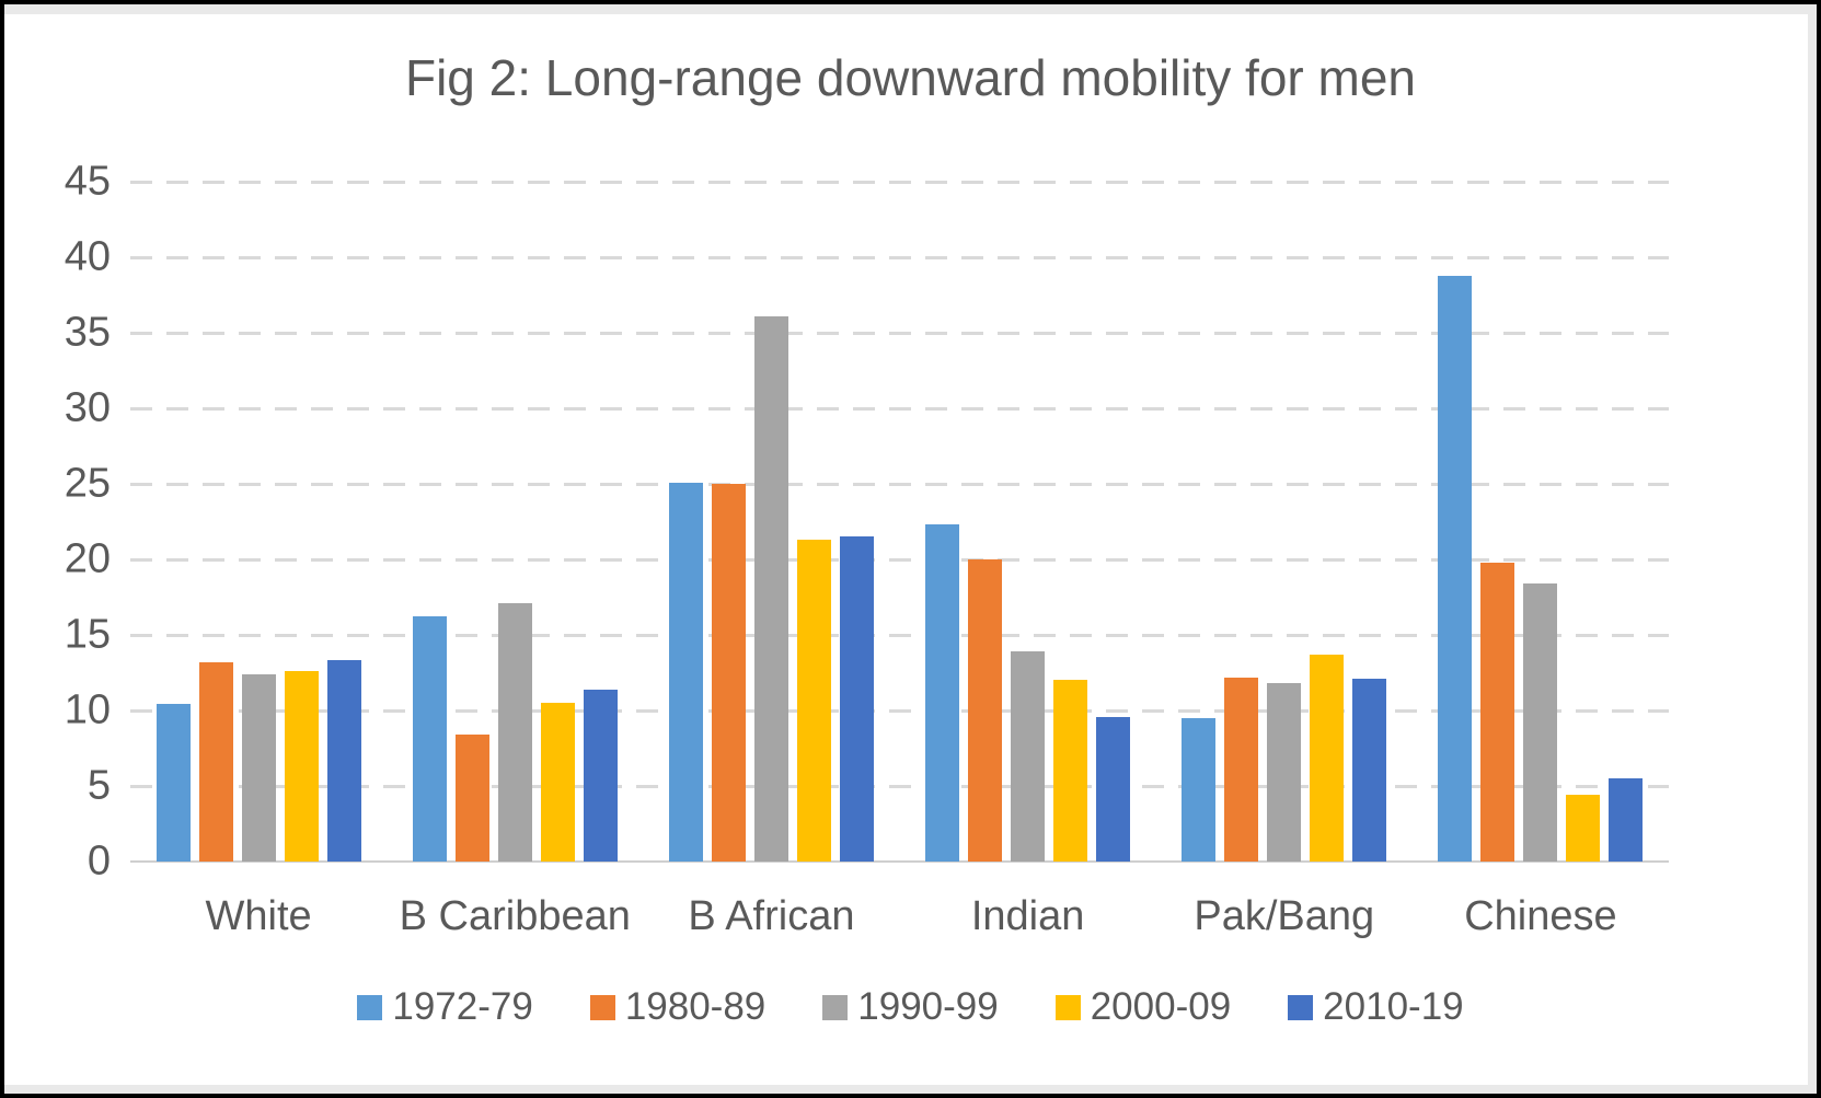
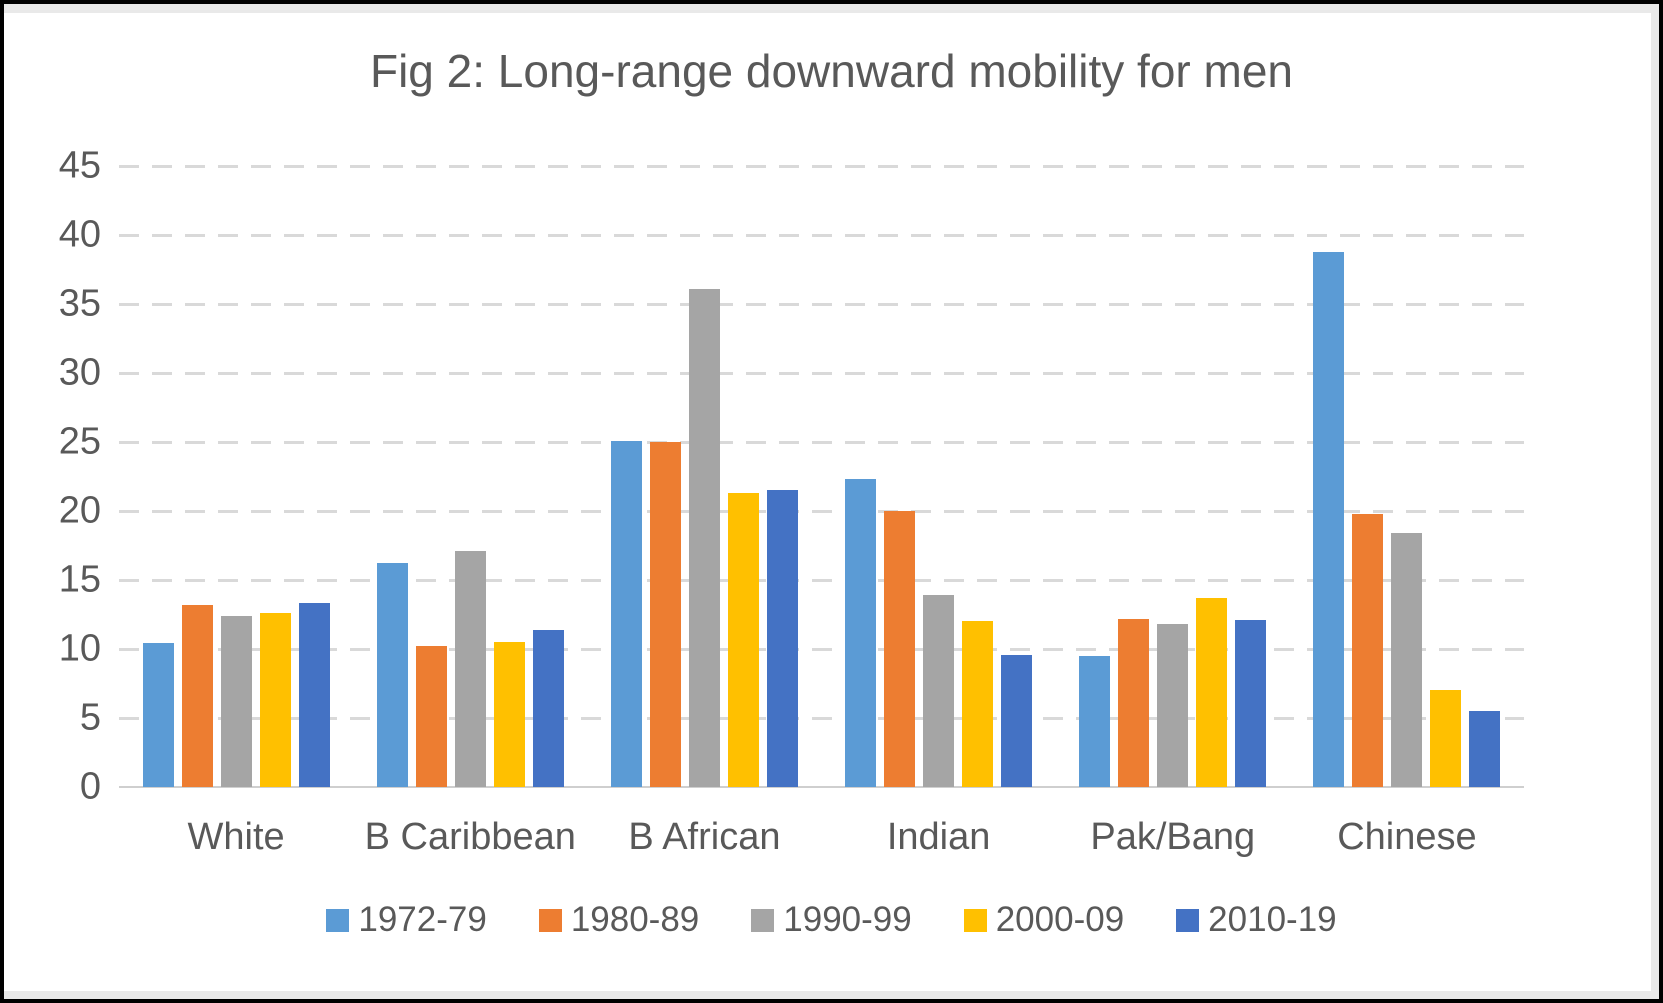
1980-89/B Caribbean: 8.4 -> 10.2
2000-09/Chinese: 4.4 -> 7.0
